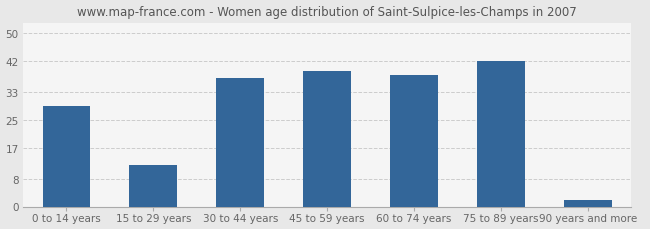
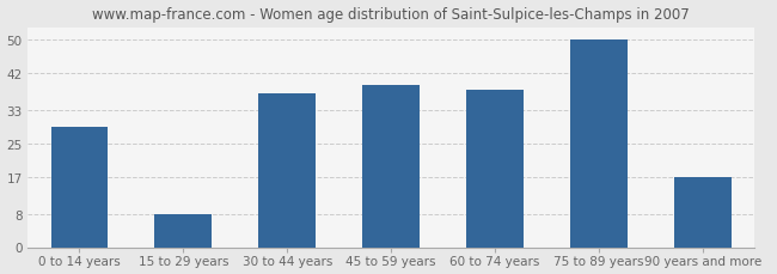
15 to 29 years: 12 -> 8
75 to 89 years: 42 -> 50
90 years and more: 2 -> 17
